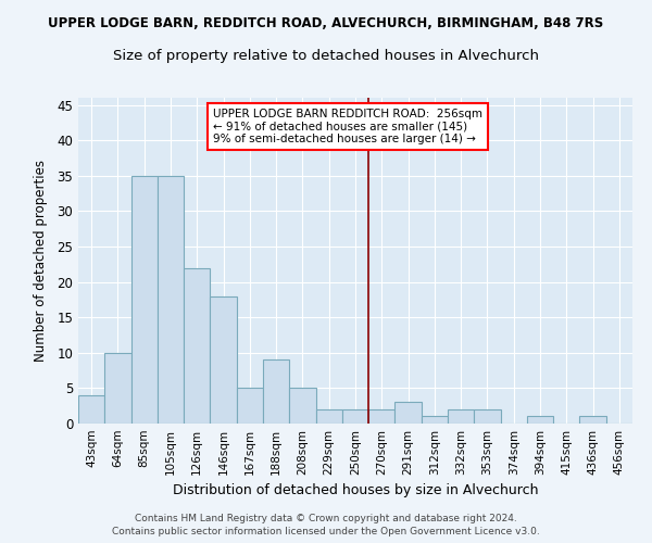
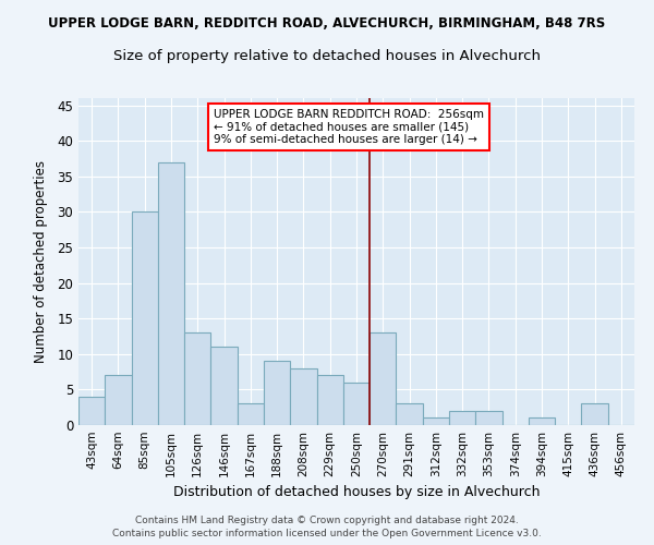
64sqm: 10 -> 7
85sqm: 35 -> 30
105sqm: 35 -> 37
126sqm: 22 -> 13
146sqm: 18 -> 11
167sqm: 5 -> 3
208sqm: 5 -> 8
229sqm: 2 -> 7
250sqm: 2 -> 6
270sqm: 2 -> 13
436sqm: 1 -> 3
